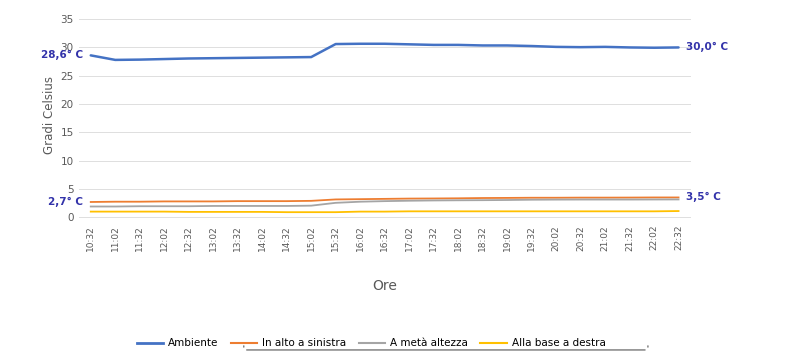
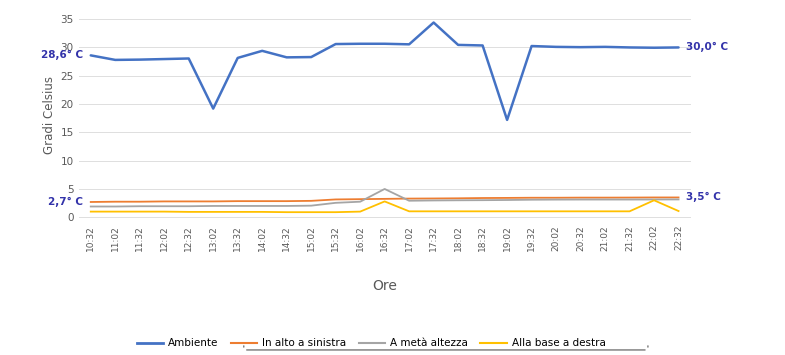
Ambiente/13:02: 28.1 -> 19.2
Ambiente/14:02: 28.2 -> 29.4
A metà altezza/16:32: 2.9 -> 5.0
Alla base a destra/16:32: 1.0 -> 2.8
Ambiente/17:32: 30.4 -> 34.4
Ambiente/19:02: 30.4 -> 17.2
Alla base a destra/22:02: 1.1 -> 3.0
